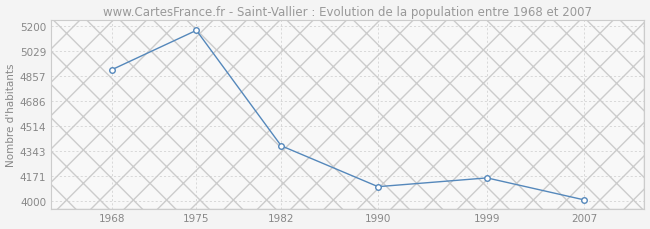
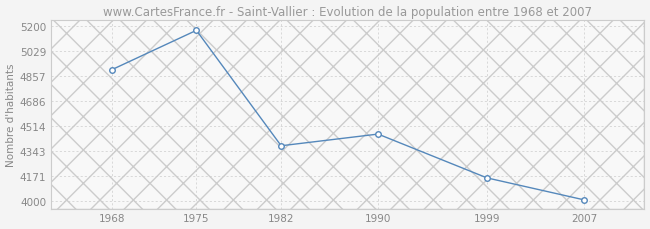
1990: 4100 -> 4460
